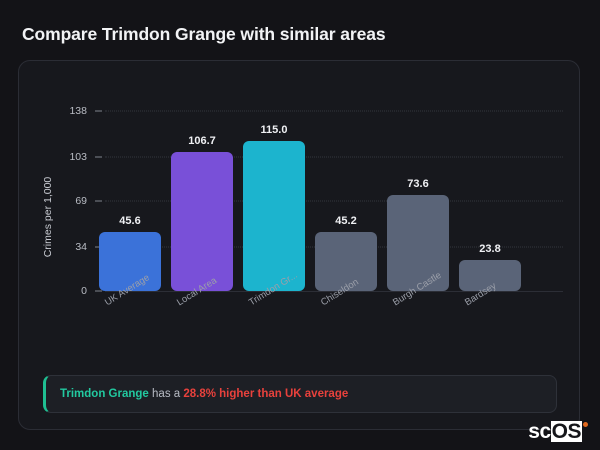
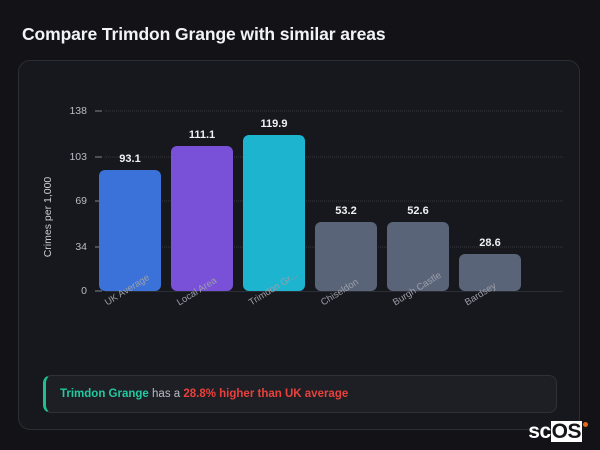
UK Average: 45.6 -> 93.1
Local Area: 106.7 -> 111.1
Trimdon Gr...: 115.0 -> 119.9
Chiseldon: 45.2 -> 53.2
Burgh Castle: 73.6 -> 52.6
Bardsey: 23.8 -> 28.6
